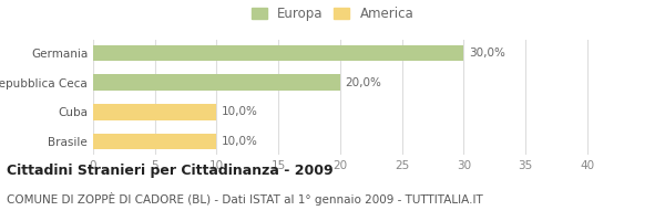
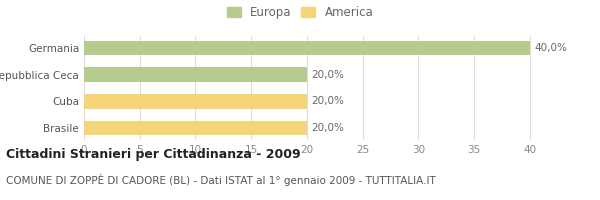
Germania: 30,0% -> 40,0%
Cuba: 10,0% -> 20,0%
Brasile: 10,0% -> 20,0%
